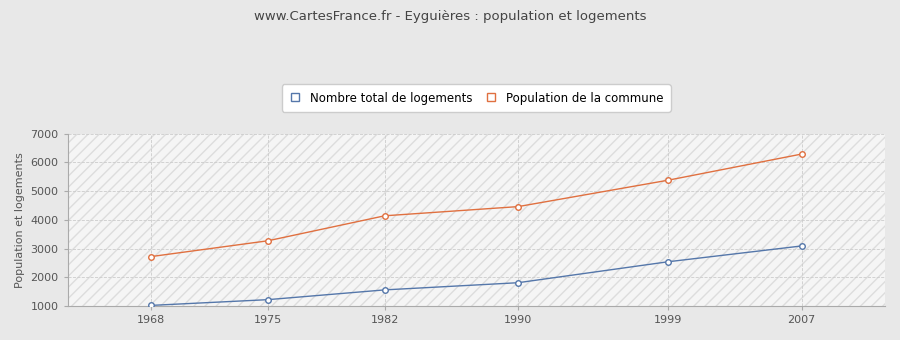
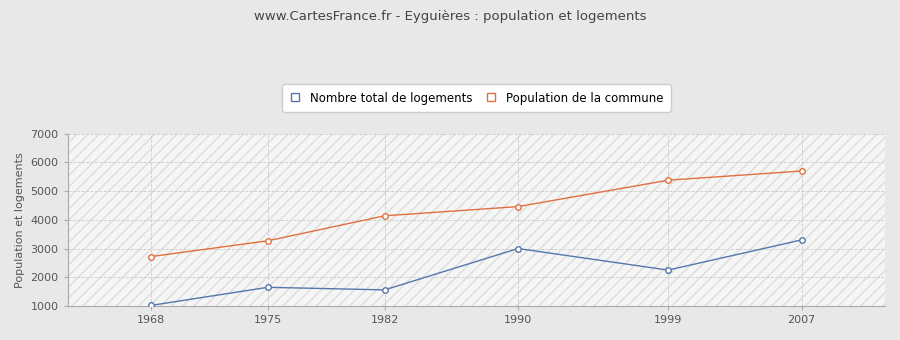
Nombre total de logements/1975: 1220 -> 1650
Nombre total de logements/1990: 1810 -> 3000
Nombre total de logements/1999: 2540 -> 2250
Nombre total de logements/2007: 3090 -> 3300
Population de la commune/2007: 6290 -> 5700
